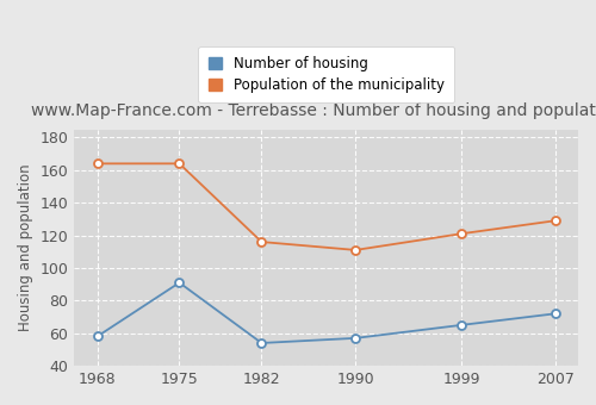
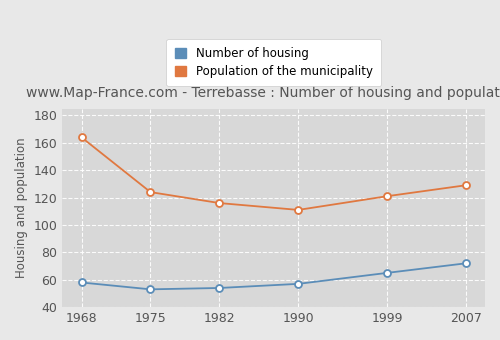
Number of housing/1975: 91 -> 53
Population of the municipality/1975: 164 -> 124
